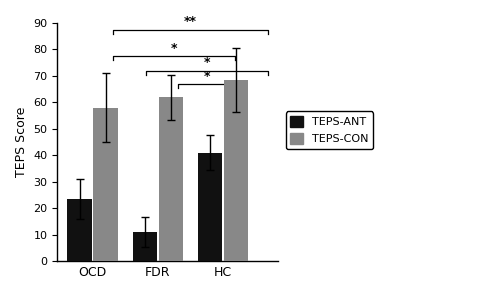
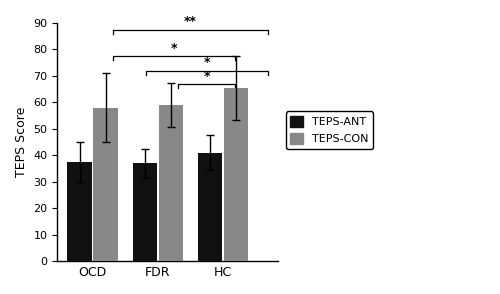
TEPS-ANT/OCD: 23.5 -> 37.5
TEPS-ANT/FDR: 11.0 -> 37.0
TEPS-CON/FDR: 62.0 -> 59.0
TEPS-CON/HC: 68.5 -> 65.5
